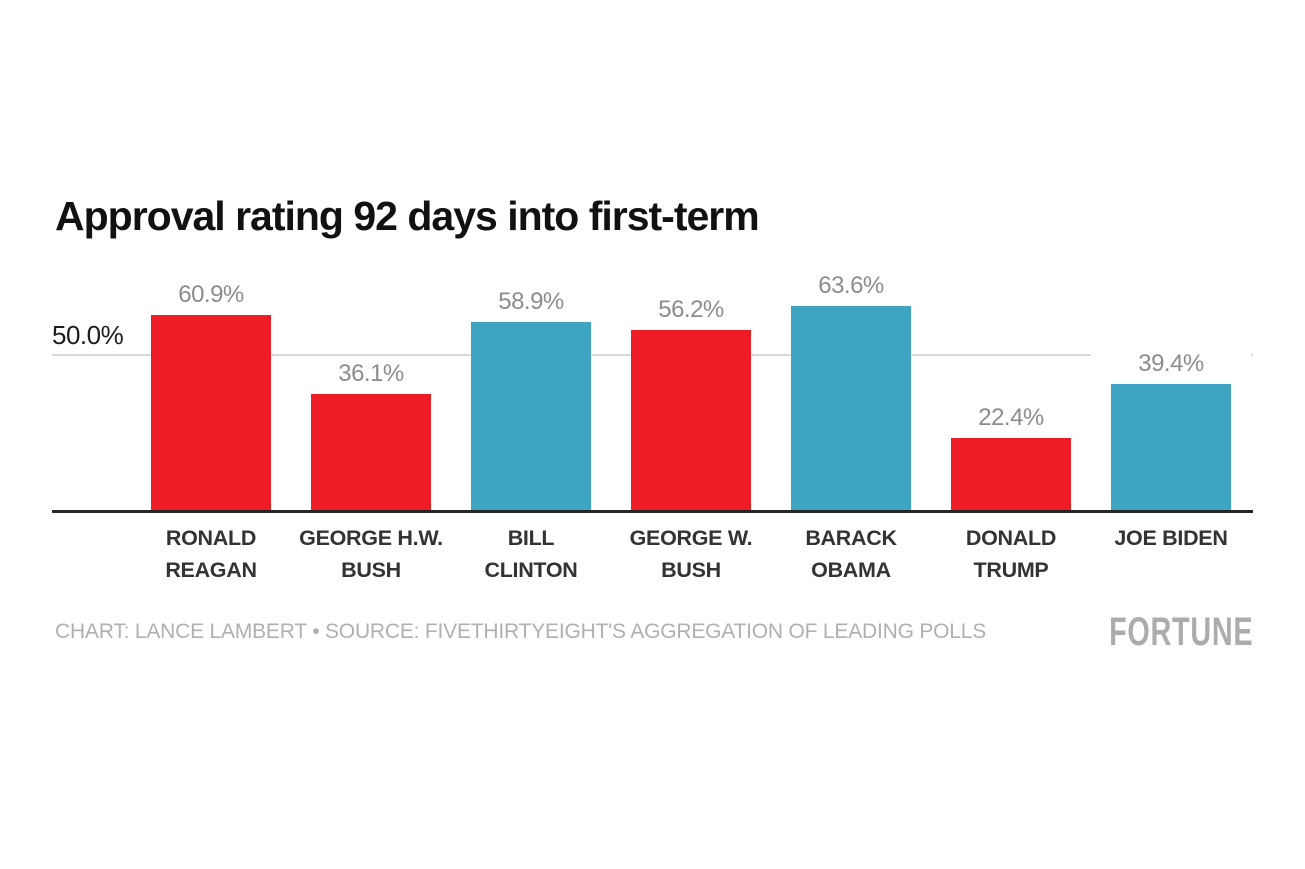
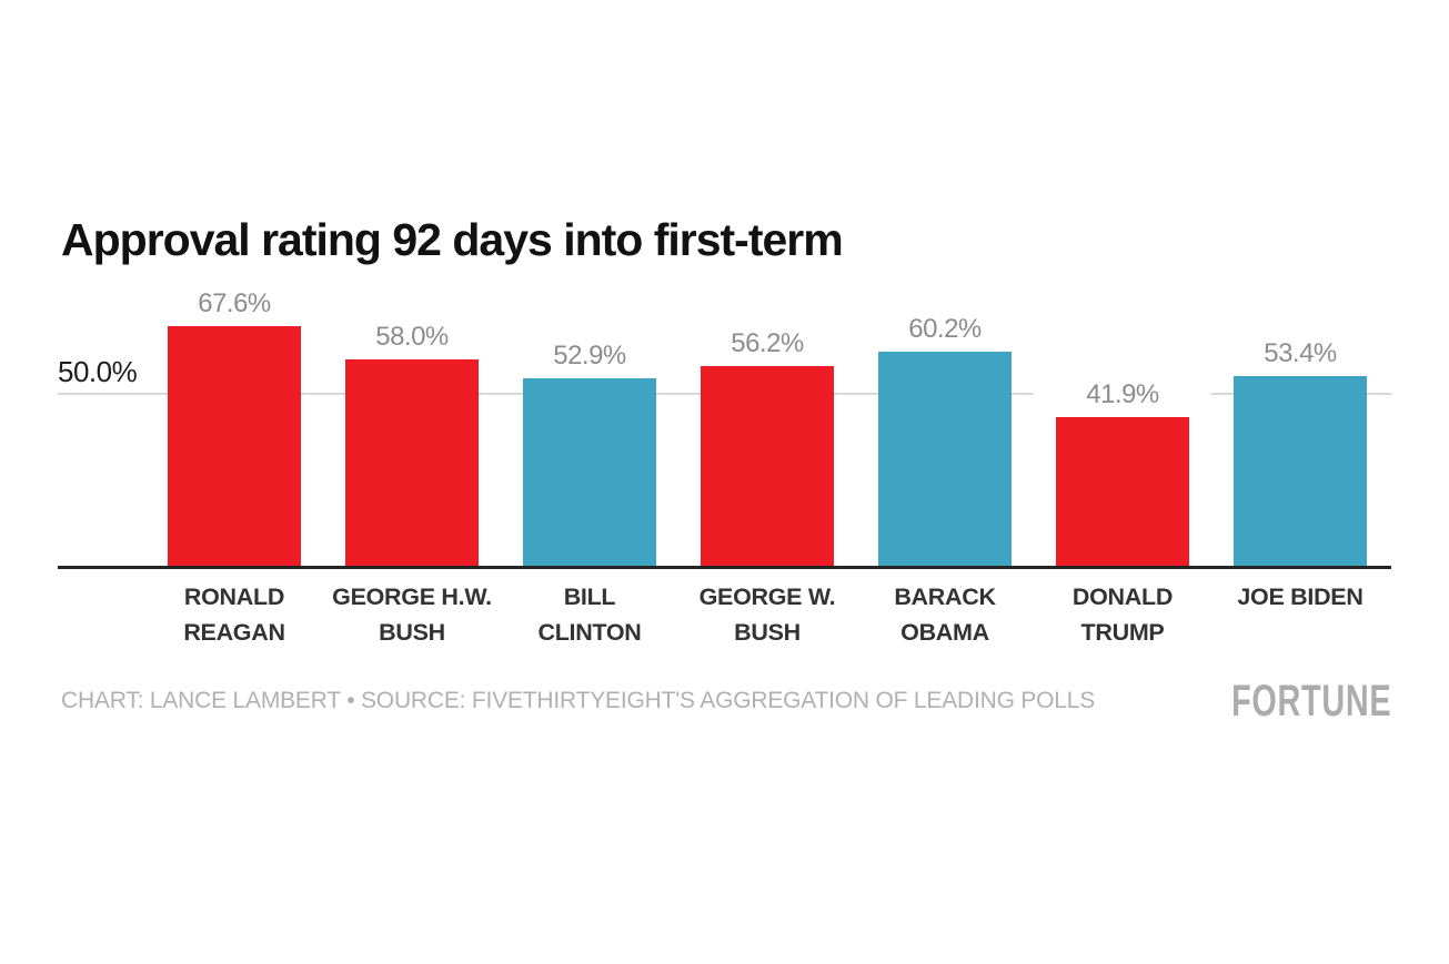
RONALD REAGAN: 60.9% -> 67.6%
GEORGE H.W. BUSH: 36.1% -> 58.0%
BILL CLINTON: 58.9% -> 52.9%
BARACK OBAMA: 63.6% -> 60.2%
DONALD TRUMP: 22.4% -> 41.9%
JOE BIDEN: 39.4% -> 53.4%
